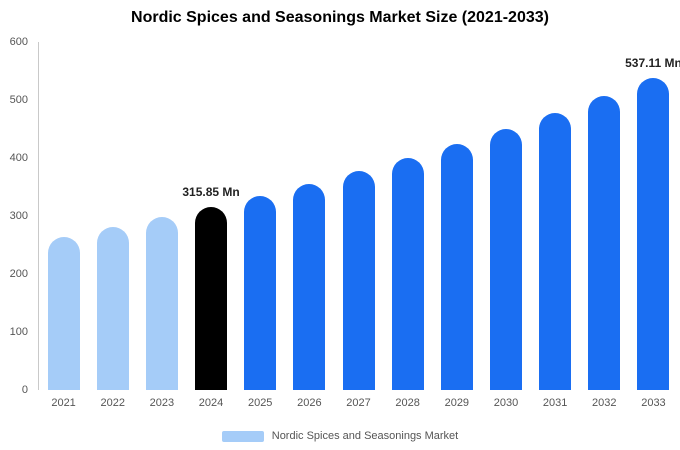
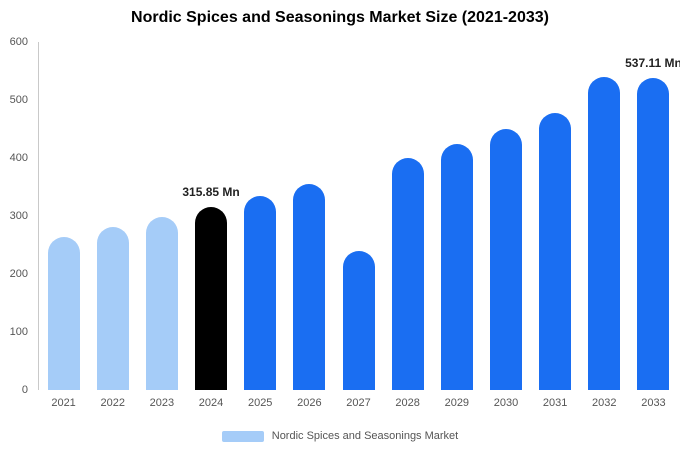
2027: 380 -> 240
2032: 510 -> 540
